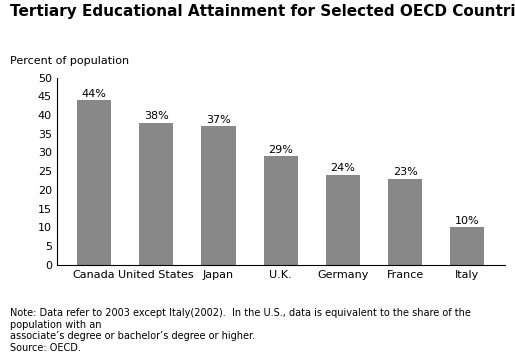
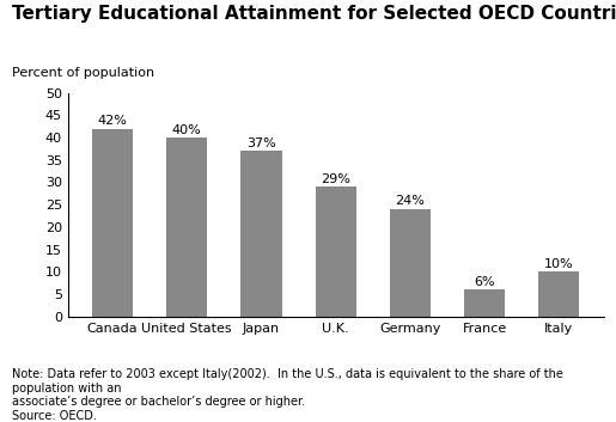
Canada: 44% -> 42%
United States: 38% -> 40%
France: 23% -> 6%
